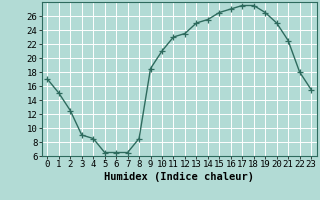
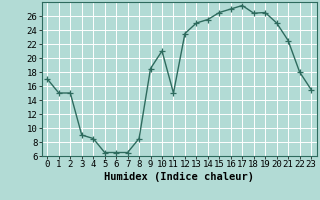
2: 12.5 -> 15.0
11: 23.0 -> 15.0
18: 27.5 -> 26.4
